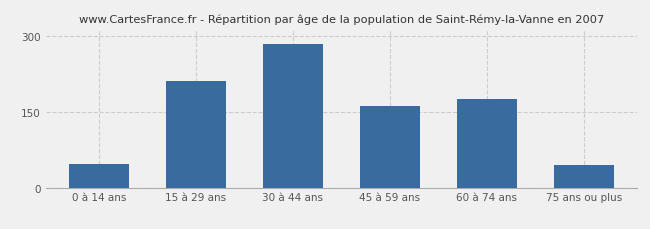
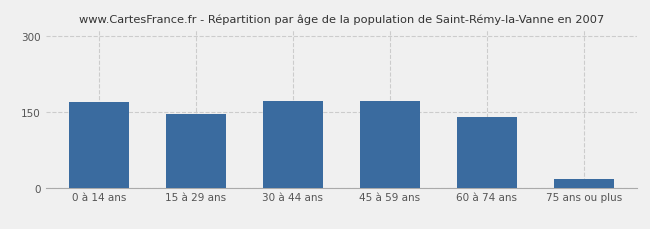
0 à 14 ans: 46 -> 170
15 à 29 ans: 212 -> 147
30 à 44 ans: 286 -> 172
45 à 59 ans: 162 -> 172
60 à 74 ans: 176 -> 140
75 ans ou plus: 44 -> 18
